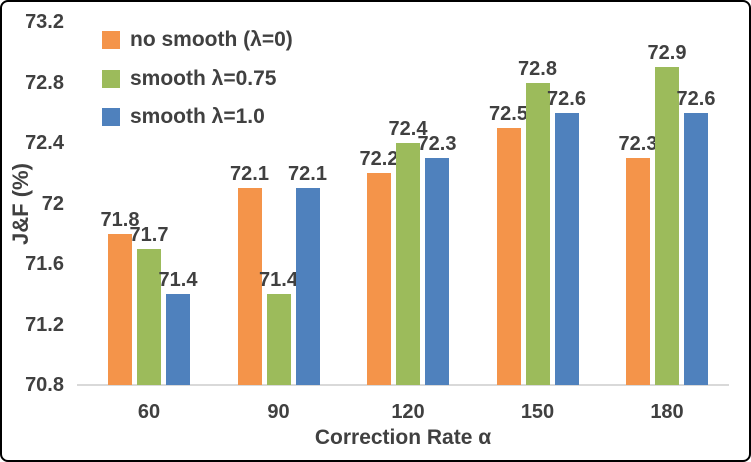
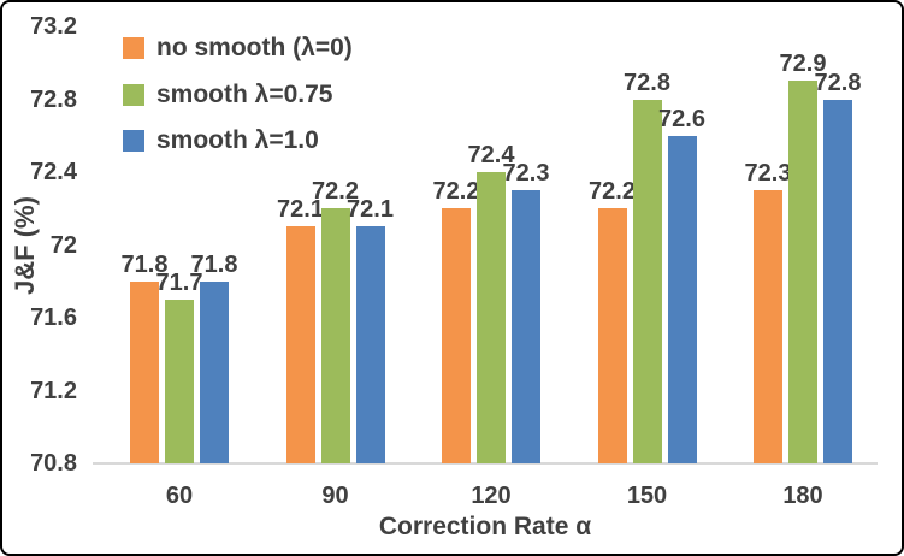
smooth λ=1.0/60: 71.4 -> 71.8
smooth λ=0.75/90: 71.4 -> 72.2
no smooth (λ=0)/150: 72.5 -> 72.2
smooth λ=1.0/180: 72.6 -> 72.8
